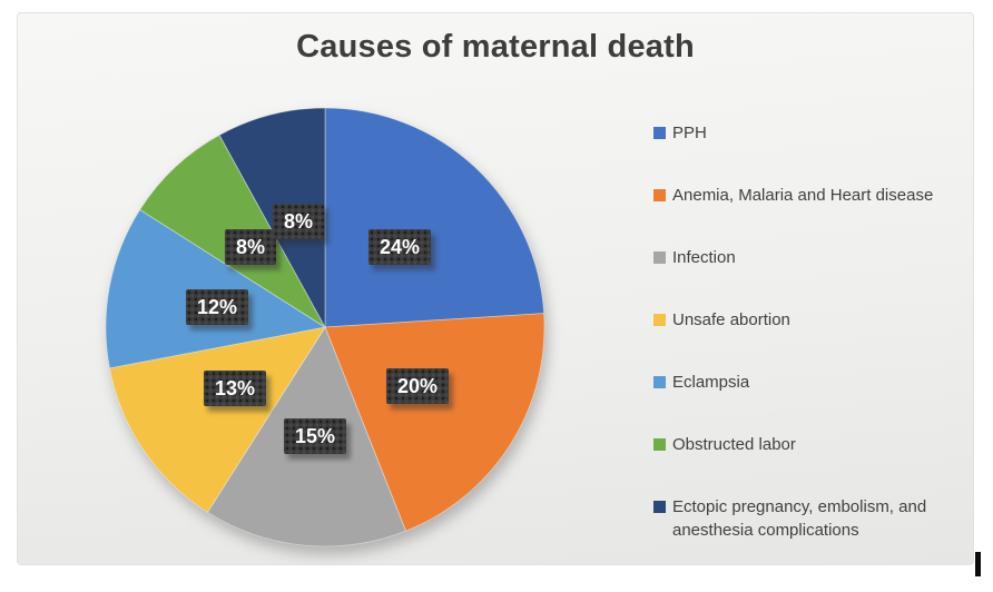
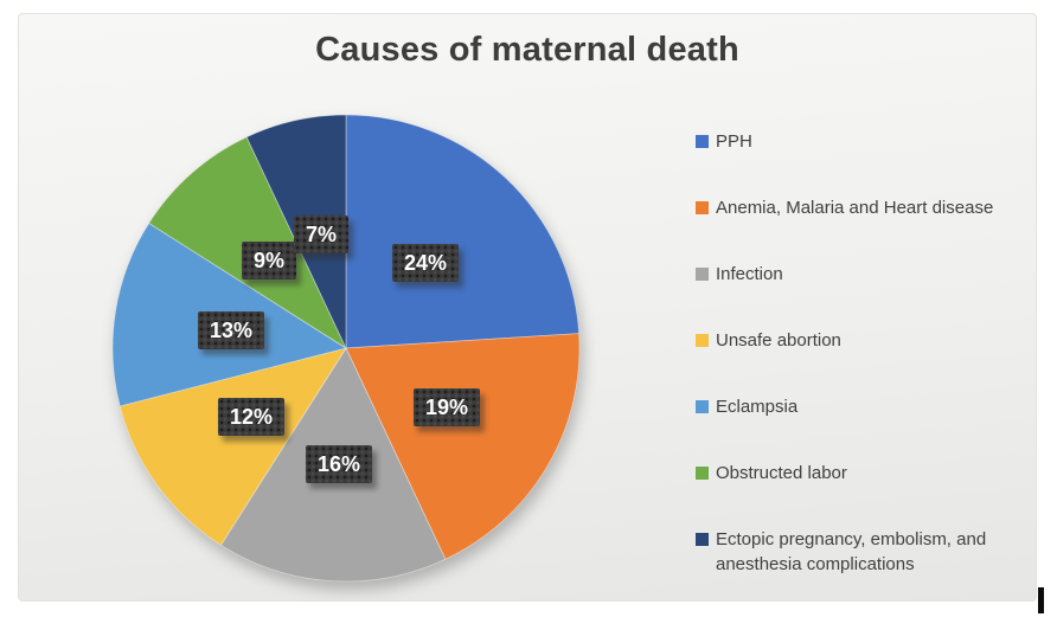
Anemia, Malaria and Heart disease: 20% -> 19%
Infection: 15% -> 16%
Unsafe abortion: 13% -> 12%
Eclampsia: 12% -> 13%
Obstructed labor: 8% -> 9%
Ectopic pregnancy, embolism, and anesthesia complications: 8% -> 7%
